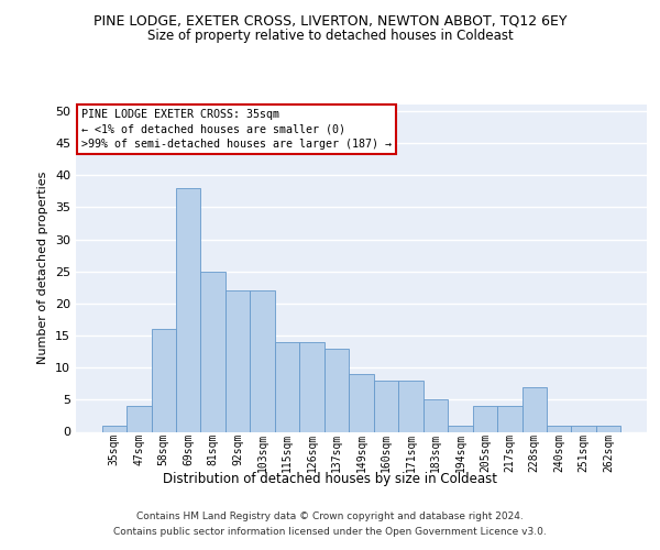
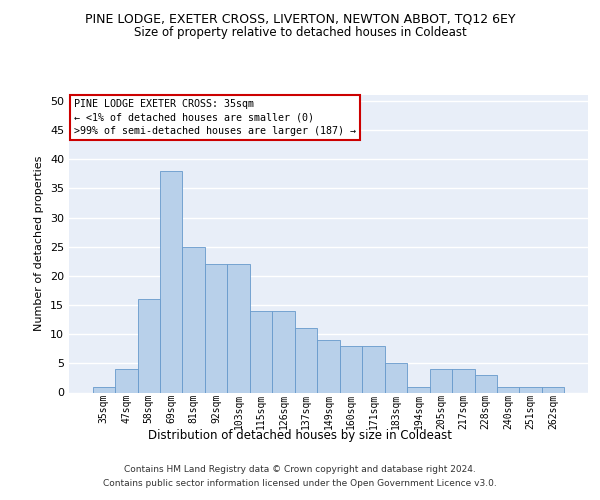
137sqm: 13 -> 11
228sqm: 7 -> 3
